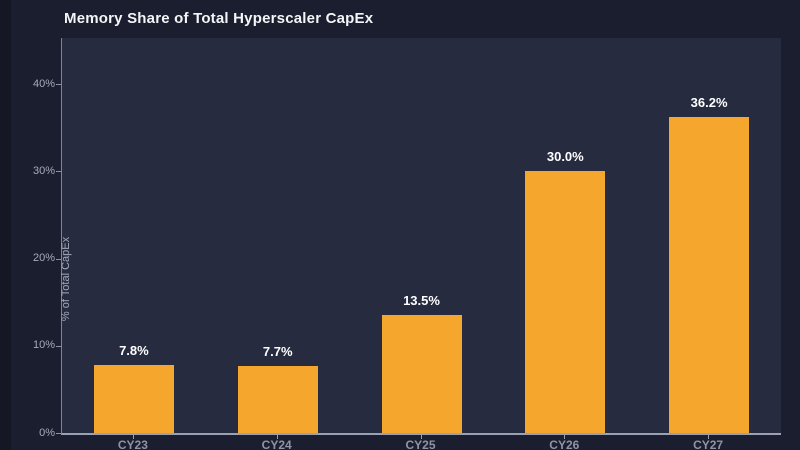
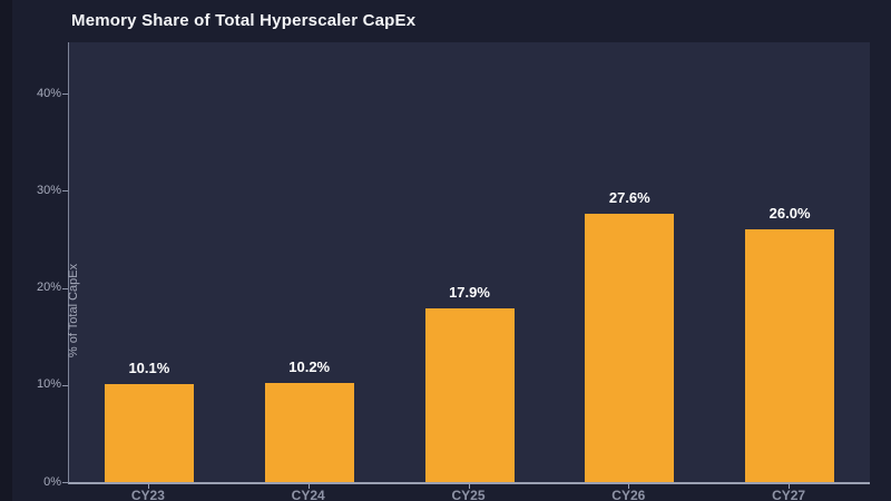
CY23: 7.8% -> 10.1%
CY24: 7.7% -> 10.2%
CY25: 13.5% -> 17.9%
CY26: 30.0% -> 27.6%
CY27: 36.2% -> 26.0%
